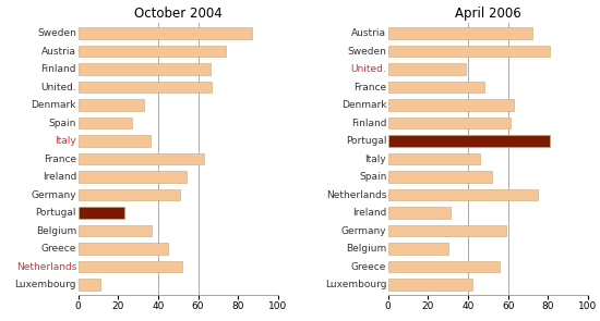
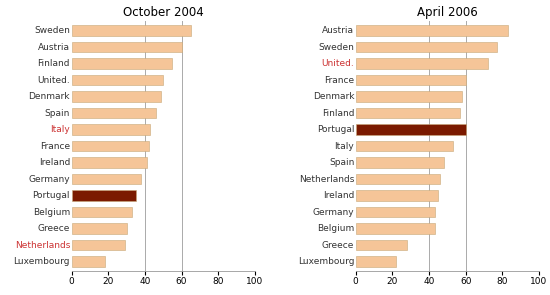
October 2004/Sweden: 87 -> 65
October 2004/Austria: 74 -> 60
October 2004/Finland: 66 -> 55
October 2004/United.: 67 -> 50
October 2004/Denmark: 33 -> 49
October 2004/Spain: 27 -> 46
October 2004/Italy: 36 -> 43
October 2004/France: 63 -> 42
October 2004/Ireland: 54 -> 41
October 2004/Germany: 51 -> 38
October 2004/Portugal: 23 -> 35
October 2004/Belgium: 37 -> 33
October 2004/Greece: 45 -> 30
October 2004/Netherlands: 52 -> 29
October 2004/Luxembourg: 11 -> 18
April 2006/Austria: 72 -> 83
April 2006/Sweden: 81 -> 77
April 2006/United.: 39 -> 72
April 2006/France: 48 -> 60
April 2006/Denmark: 63 -> 58
April 2006/Finland: 61 -> 57
April 2006/Portugal: 81 -> 60
April 2006/Italy: 46 -> 53
April 2006/Spain: 52 -> 48
April 2006/Netherlands: 75 -> 46
April 2006/Ireland: 31 -> 45
April 2006/Germany: 59 -> 43
April 2006/Belgium: 30 -> 43
April 2006/Greece: 56 -> 28
April 2006/Luxembourg: 42 -> 22
